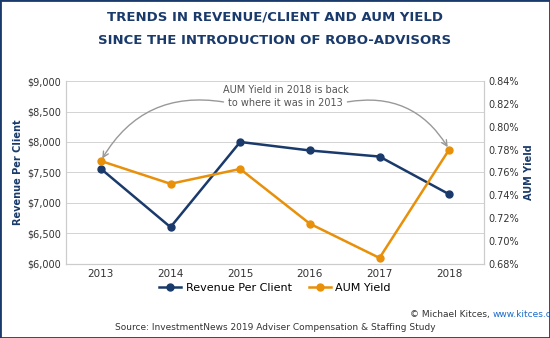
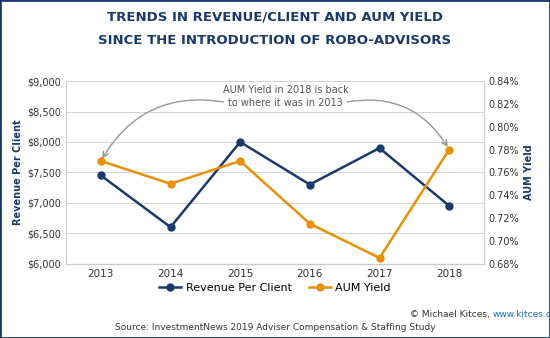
Revenue Per Client/2013: $7,560 -> $7,450
AUM Yield/2015: 0.763% -> 0.770%
Revenue Per Client/2016: $7,860 -> $7,300
Revenue Per Client/2017: $7,760 -> $7,900
Revenue Per Client/2018: $7,140 -> $6,950
